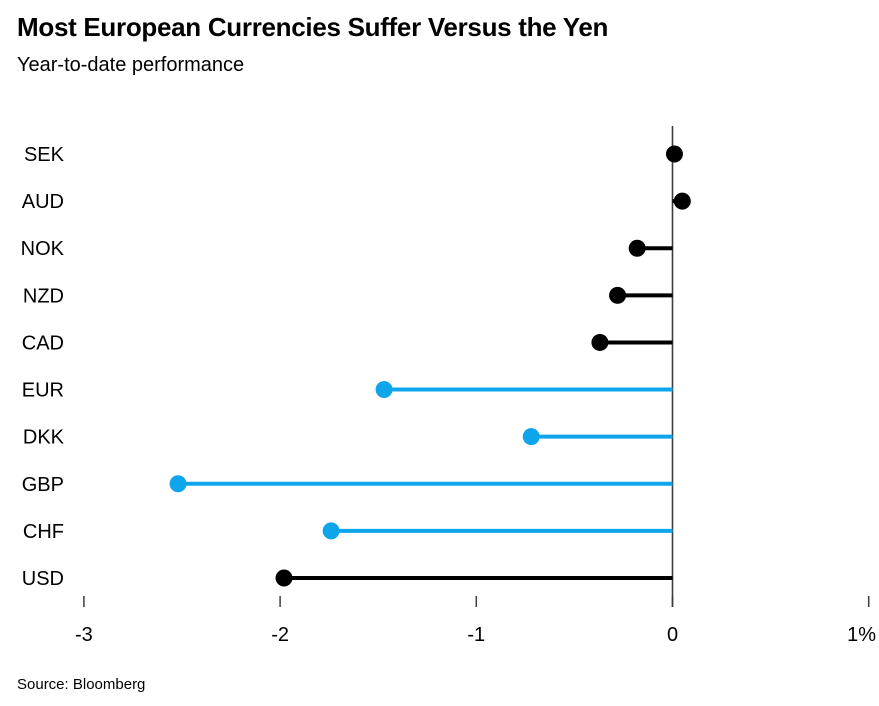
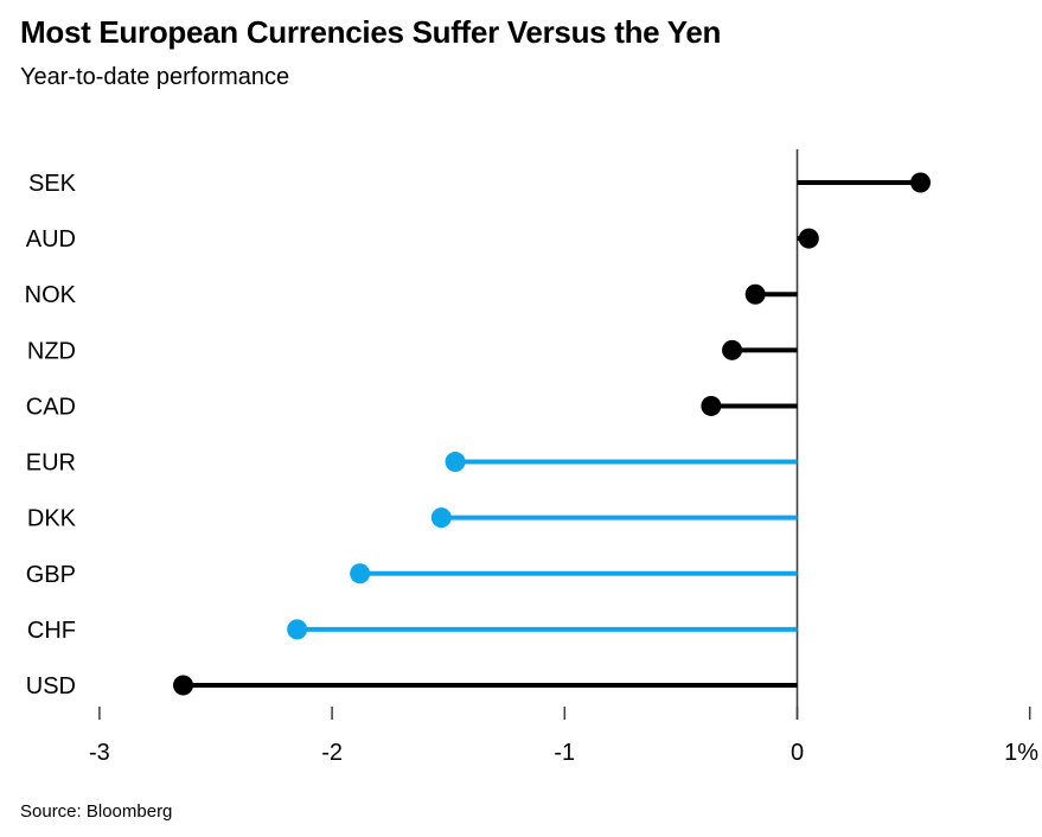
SEK: 0.01% -> 0.53%
DKK: -0.72% -> -1.53%
GBP: -2.52% -> -1.88%
CHF: -1.74% -> -2.15%
USD: -1.98% -> -2.64%
